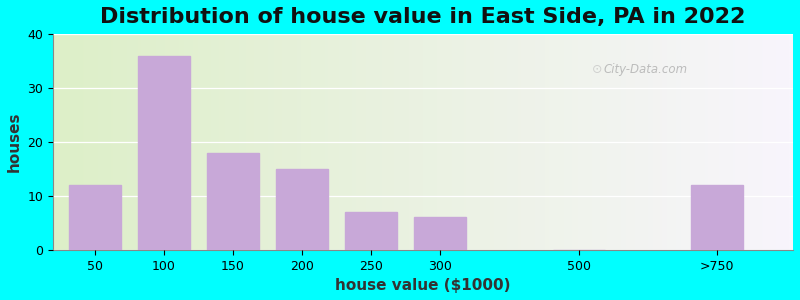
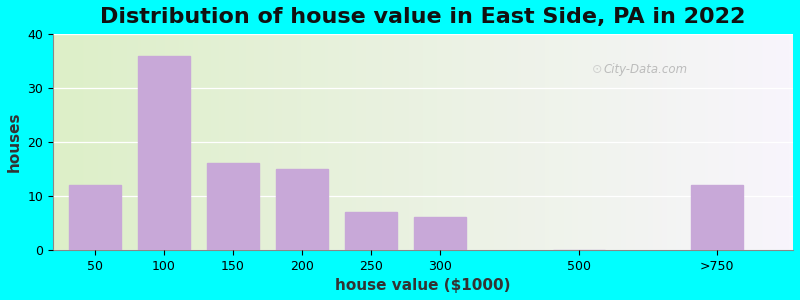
150: 18 -> 16
